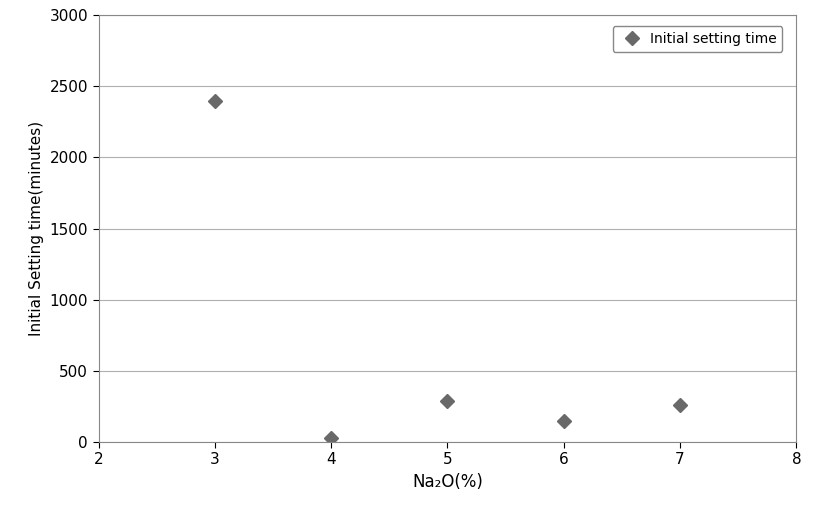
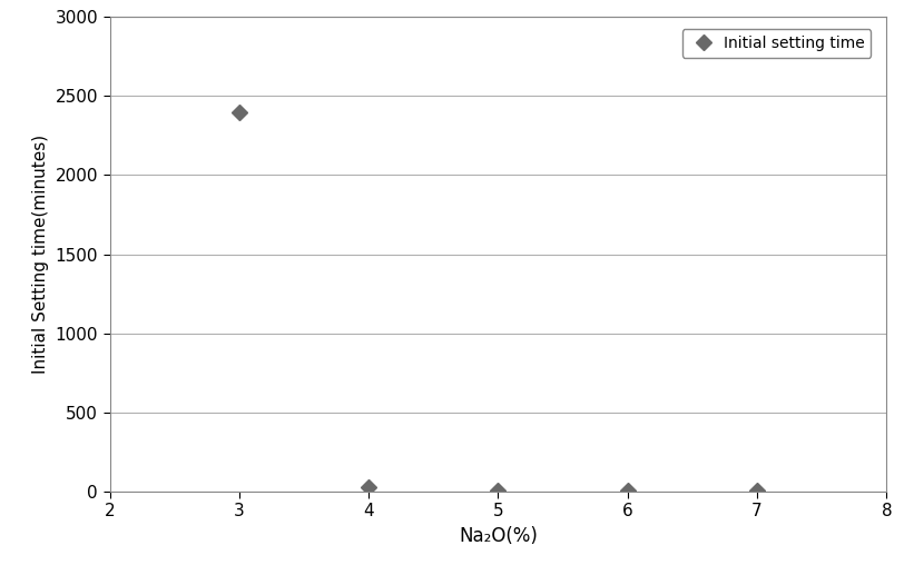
5: 290 -> 10
6: 150 -> 10
7: 260 -> 10
